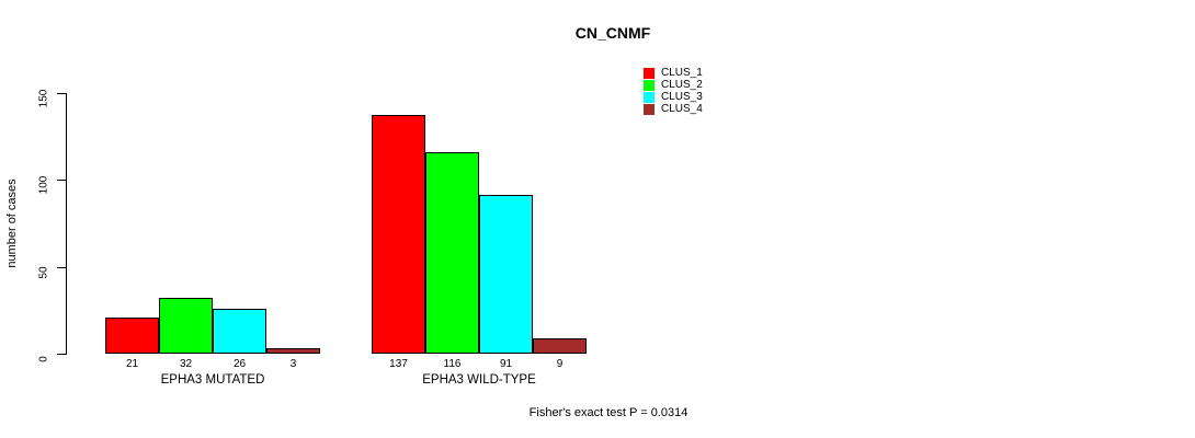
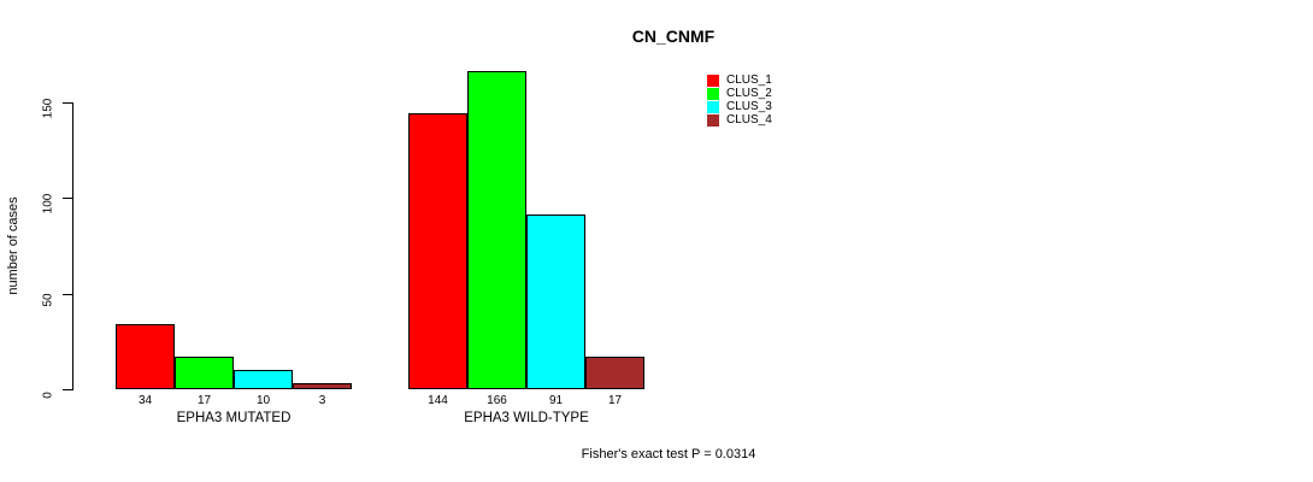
CLUS_1/EPHA3 MUTATED: 21 -> 34
CLUS_2/EPHA3 MUTATED: 32 -> 17
CLUS_3/EPHA3 MUTATED: 26 -> 10
CLUS_1/EPHA3 WILD-TYPE: 137 -> 144
CLUS_2/EPHA3 WILD-TYPE: 116 -> 166
CLUS_4/EPHA3 WILD-TYPE: 9 -> 17
